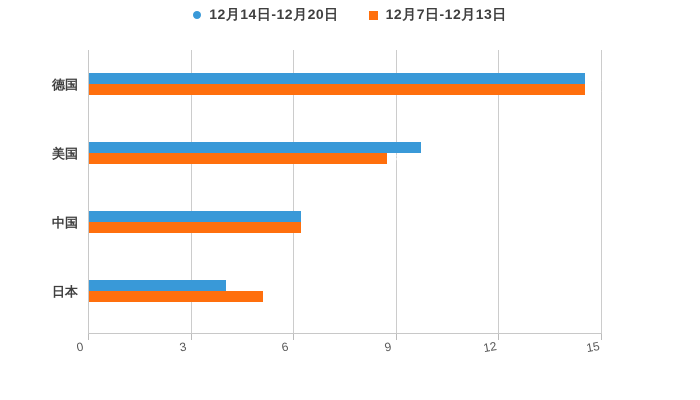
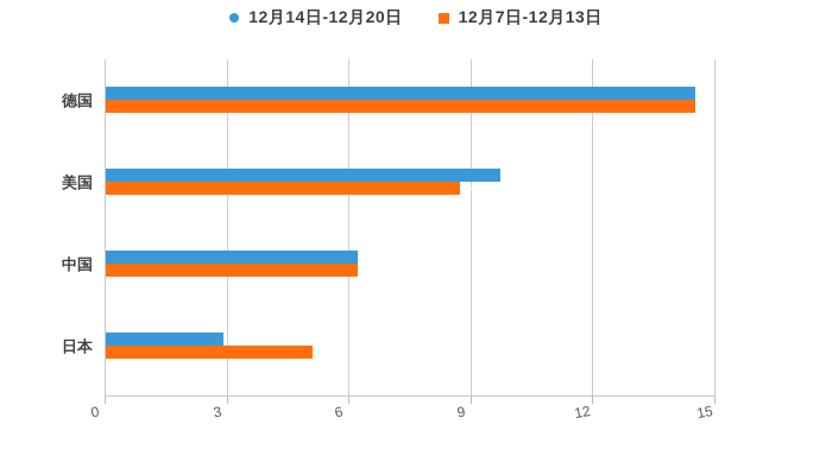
12月14日-12月20日/日本: 4 -> 2.9
